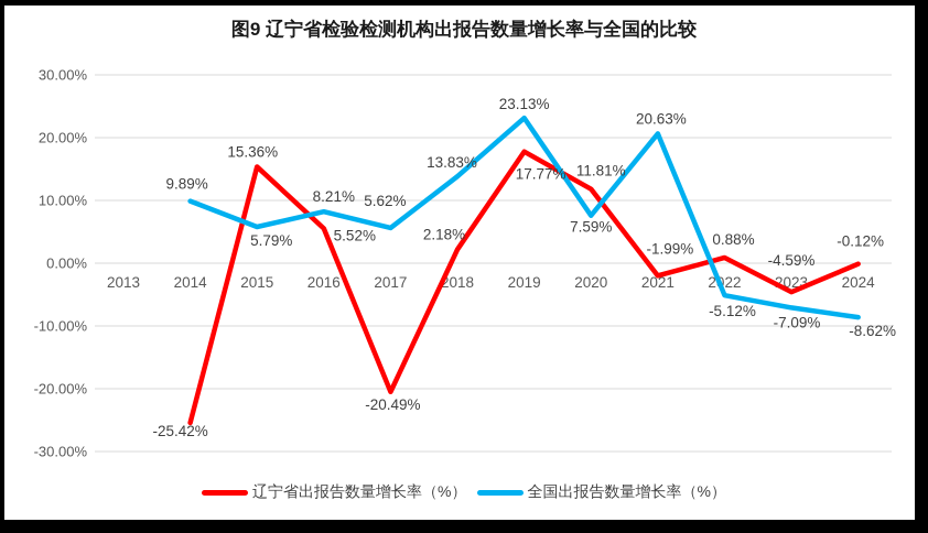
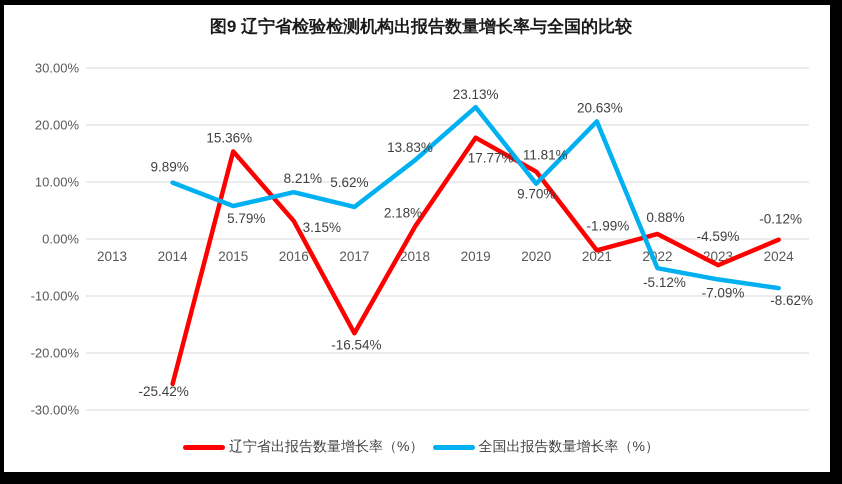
辽宁省出报告数量增长率（%）/2016: 5.52% -> 3.15%
辽宁省出报告数量增长率（%）/2017: -20.49% -> -16.54%
全国出报告数量增长率（%）/2020: 7.59% -> 9.70%
